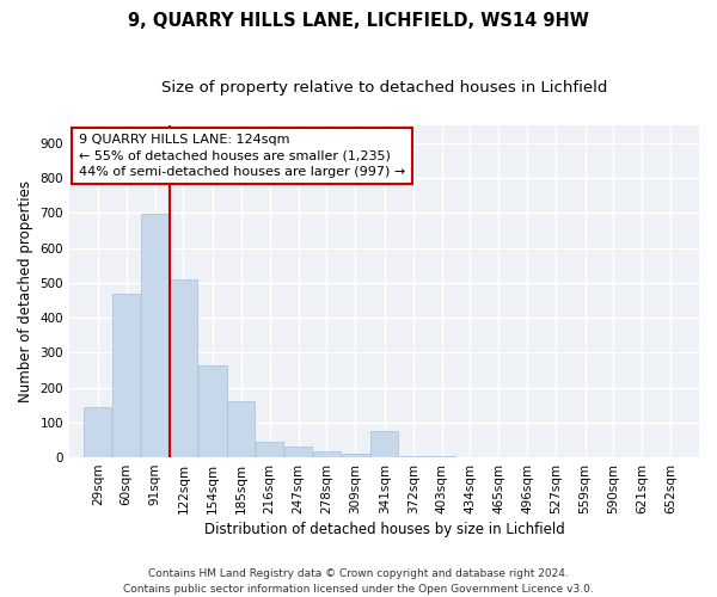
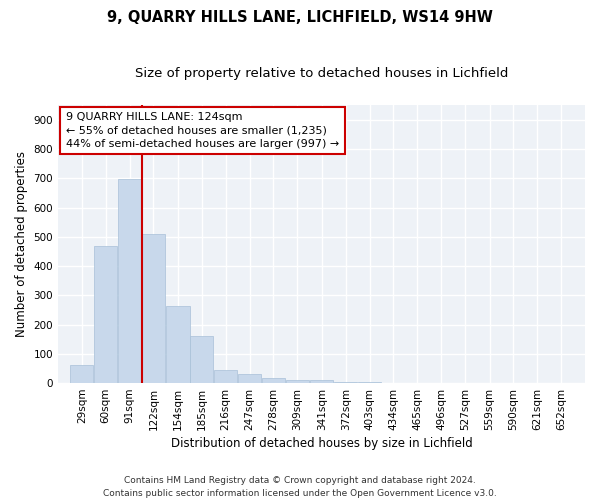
29sqm: 145 -> 62
341sqm: 75 -> 10
